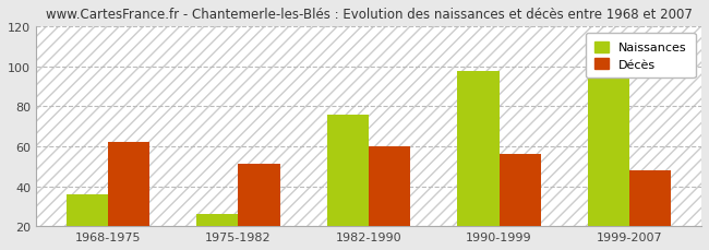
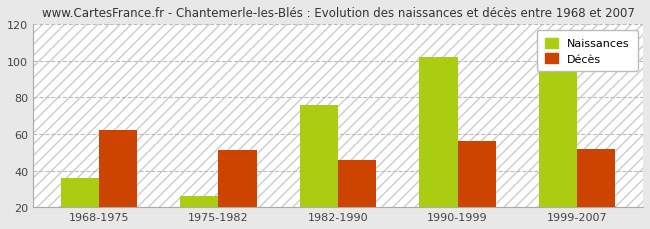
Décès/1982-1990: 60 -> 46
Naissances/1990-1999: 98 -> 102
Décès/1999-2007: 48 -> 52
